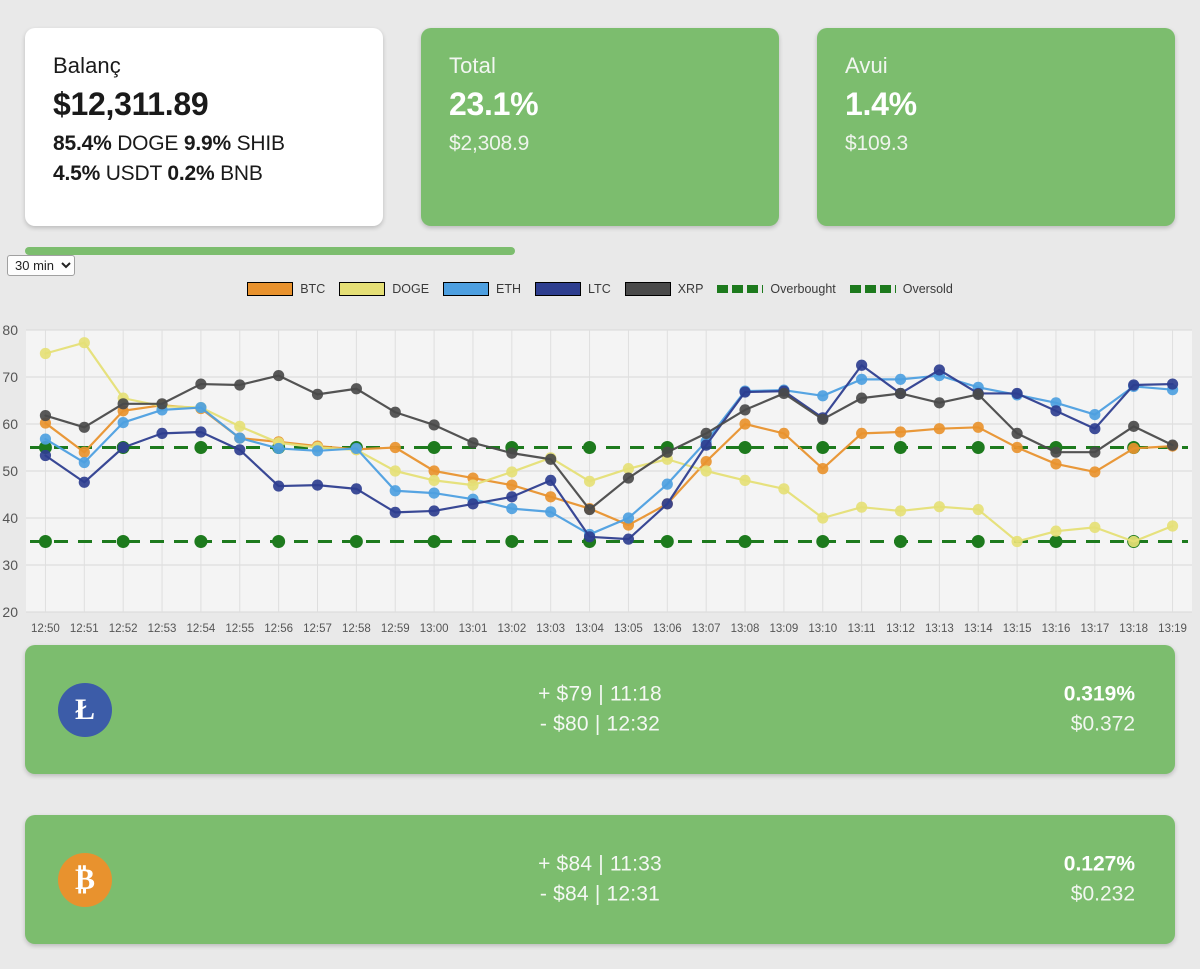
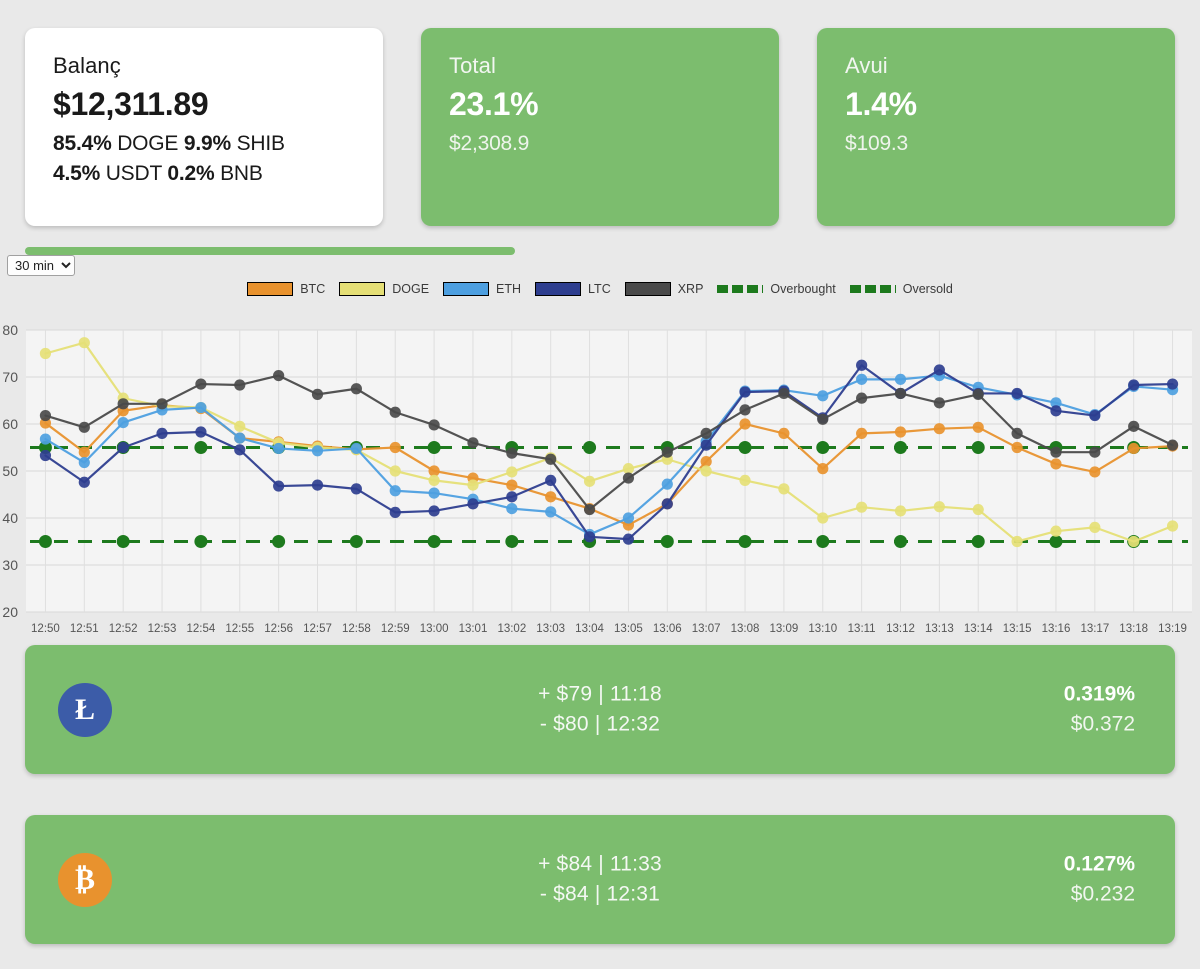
LTC/13:17: 59 -> 62
